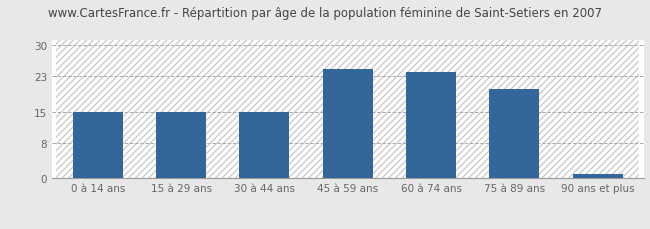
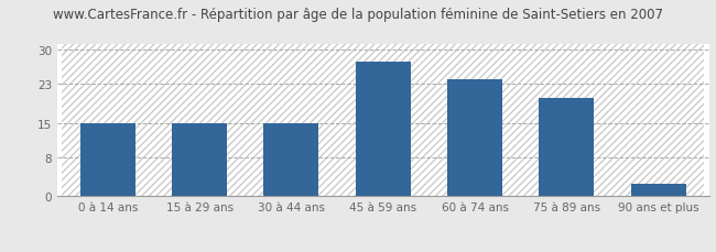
45 à 59 ans: 24.5 -> 27.5
90 ans et plus: 1.0 -> 2.5
